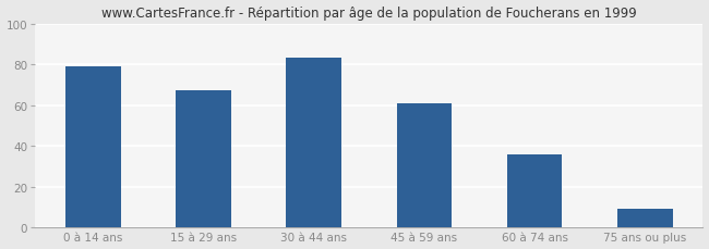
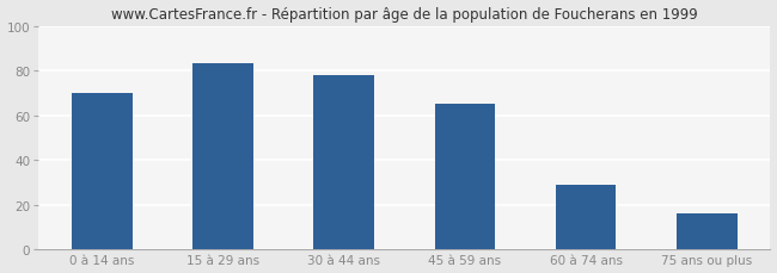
0 à 14 ans: 79 -> 70
15 à 29 ans: 67 -> 83
30 à 44 ans: 83 -> 78
45 à 59 ans: 61 -> 65
60 à 74 ans: 36 -> 29
75 ans ou plus: 9 -> 16
